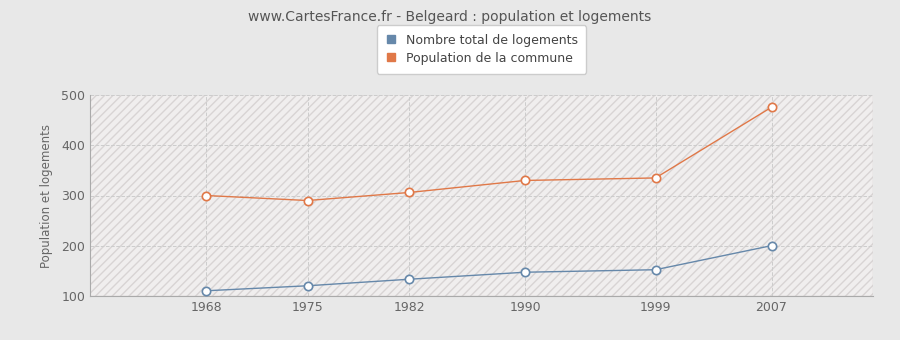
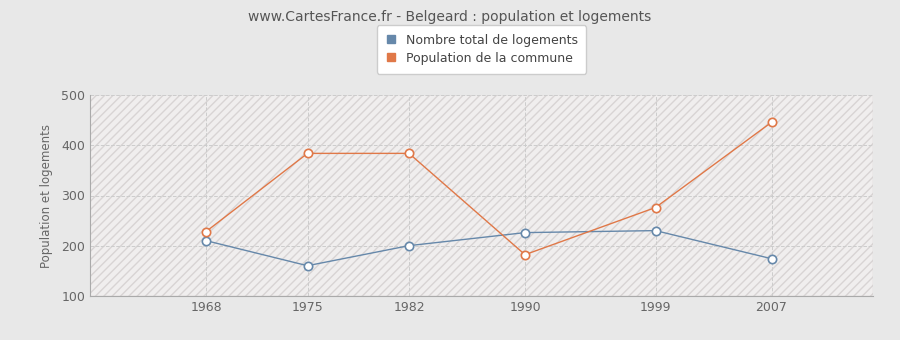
Nombre total de logements/1968: 110 -> 210
Population de la commune/1968: 300 -> 228
Nombre total de logements/1975: 120 -> 160
Population de la commune/1975: 290 -> 384
Nombre total de logements/1982: 133 -> 200
Population de la commune/1982: 306 -> 384
Nombre total de logements/1990: 147 -> 226
Population de la commune/1990: 330 -> 182
Nombre total de logements/1999: 152 -> 230
Population de la commune/1999: 335 -> 276
Nombre total de logements/2007: 200 -> 174
Population de la commune/2007: 476 -> 446
